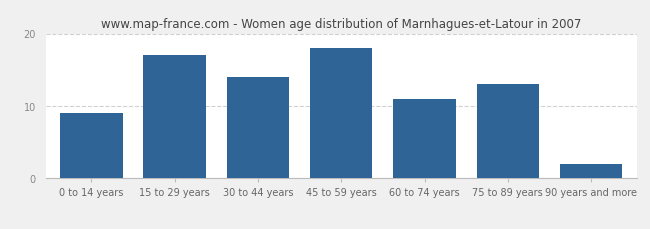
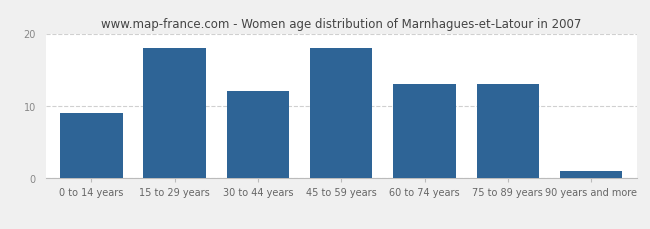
15 to 29 years: 17 -> 18
30 to 44 years: 14 -> 12
60 to 74 years: 11 -> 13
90 years and more: 2 -> 1
